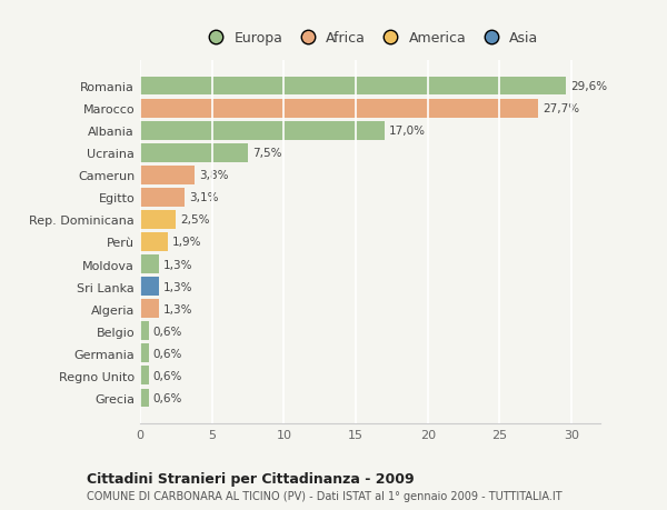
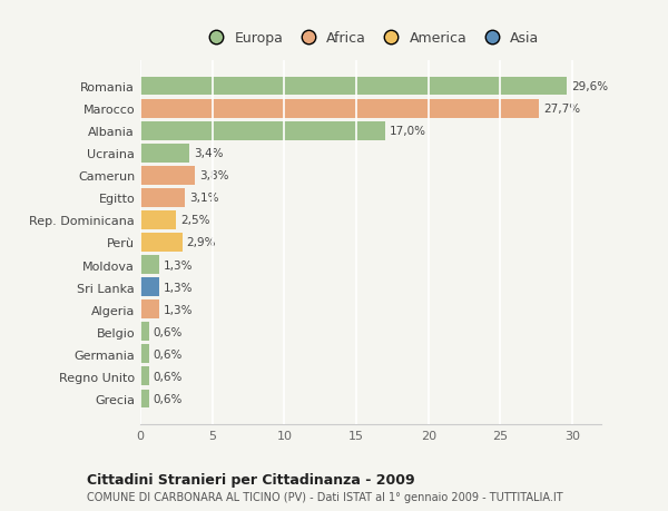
Ucraina: 7,5% -> 3,4%
Perù: 1,9% -> 2,9%
